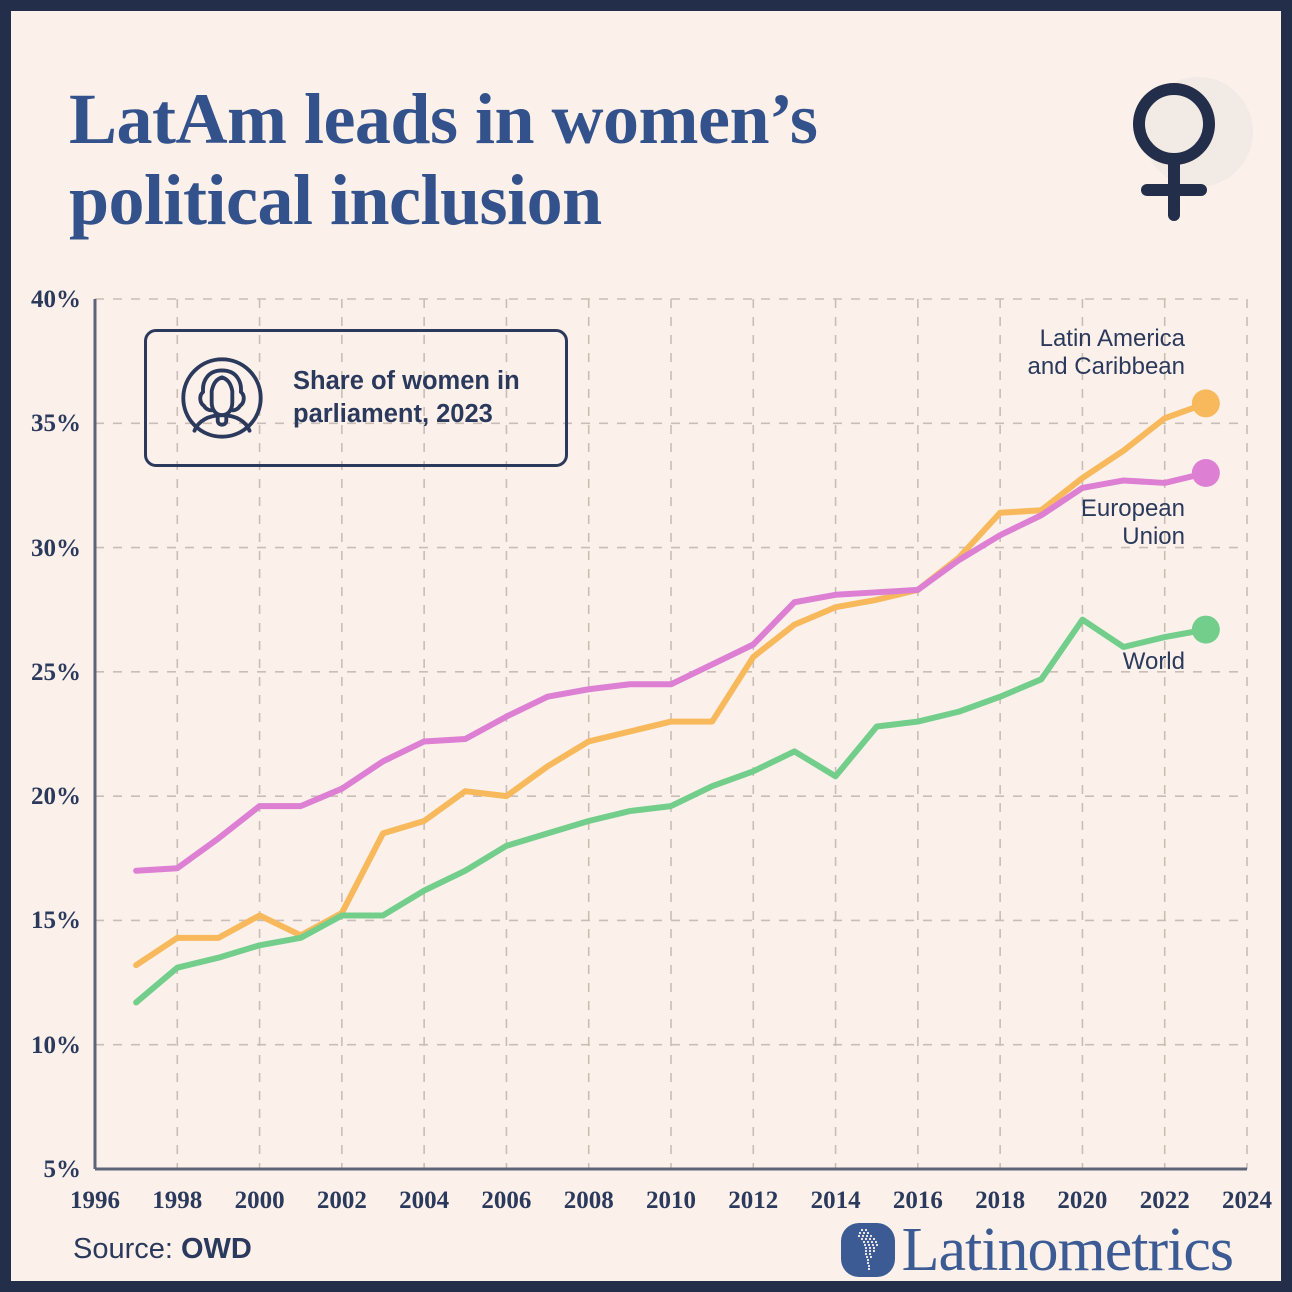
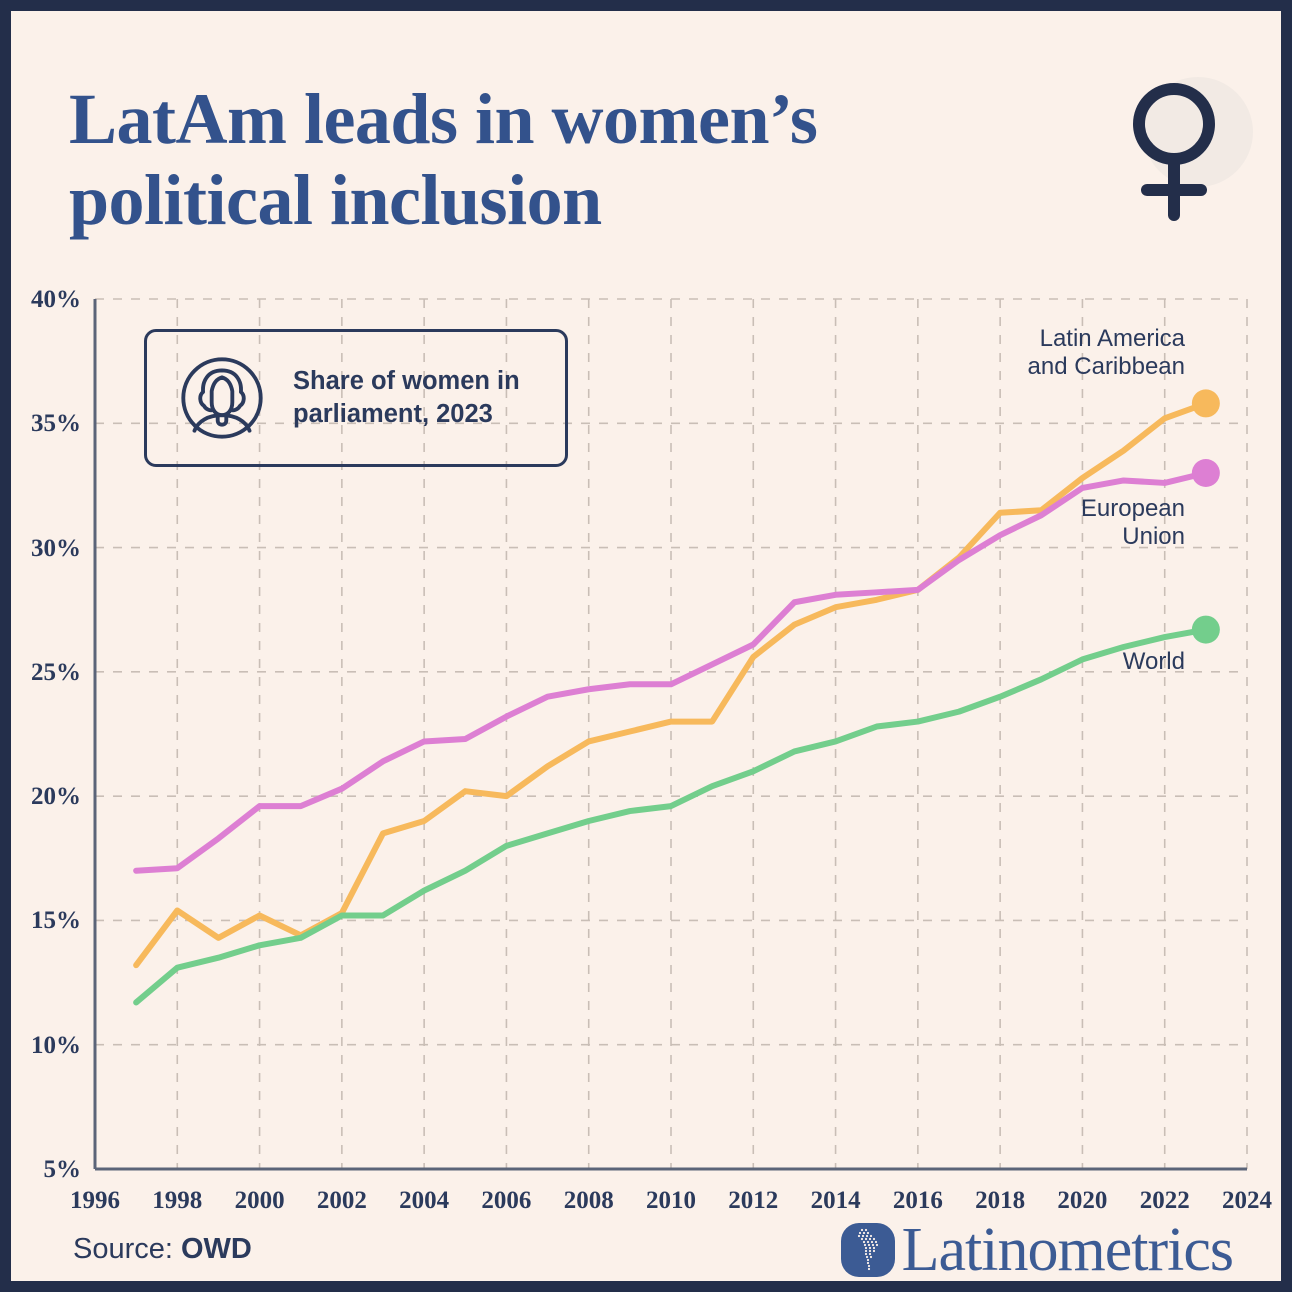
Latin America and Caribbean/1998: 14.3% -> 15.4%
World/2014: 20.8% -> 22.2%
World/2020: 27.1% -> 25.5%
